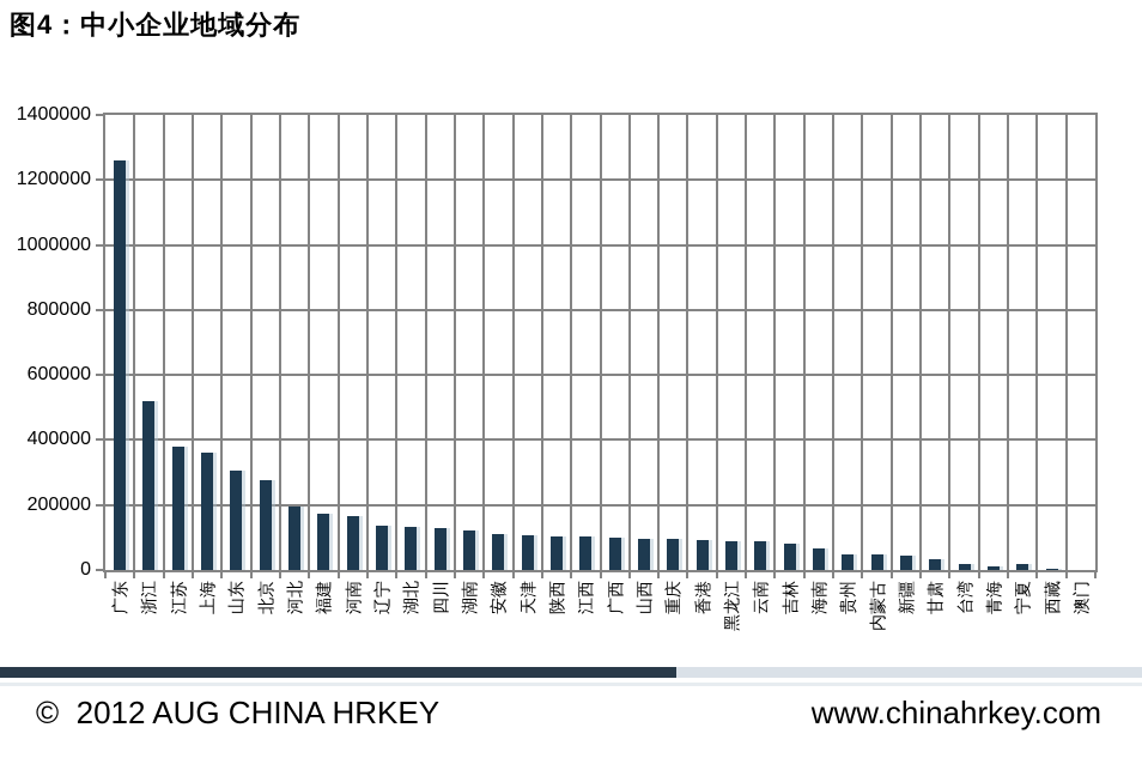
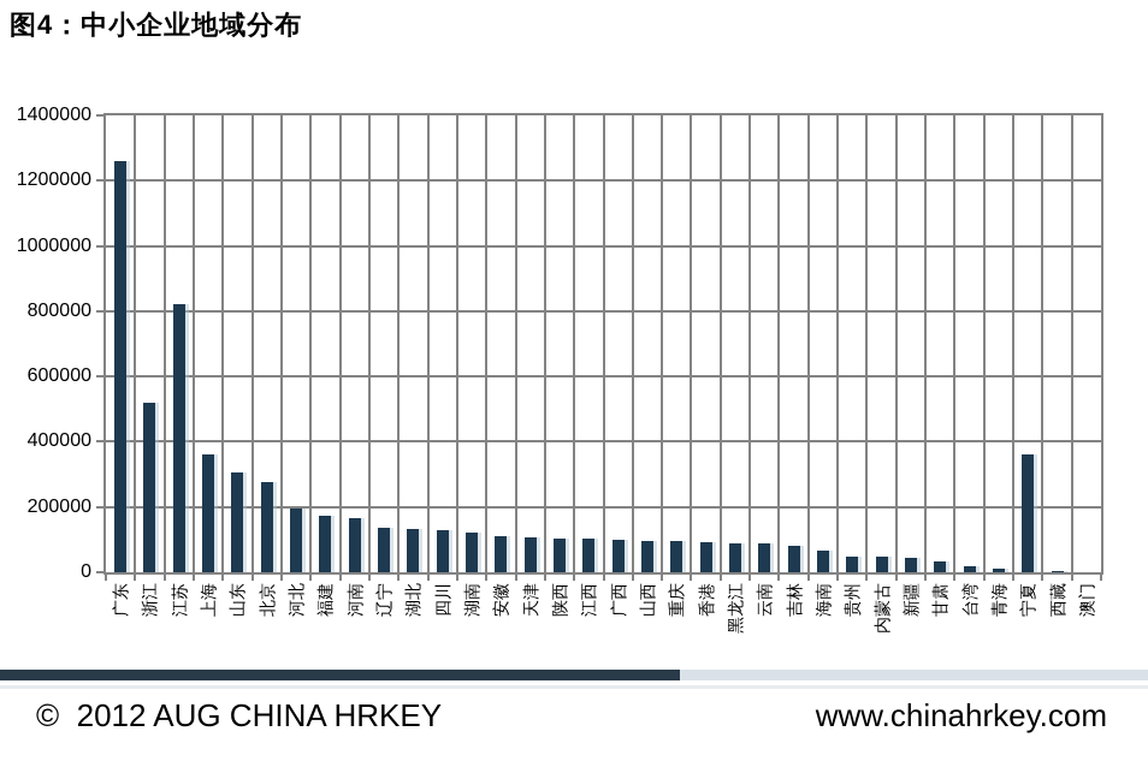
江苏: 380000 -> 820000
宁夏: 20000 -> 360000
